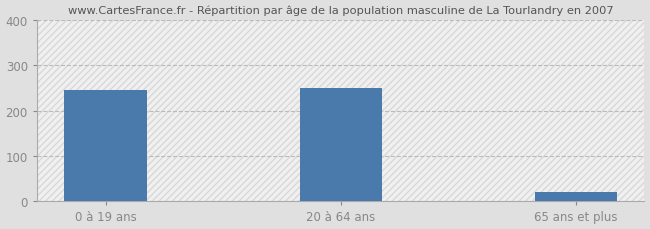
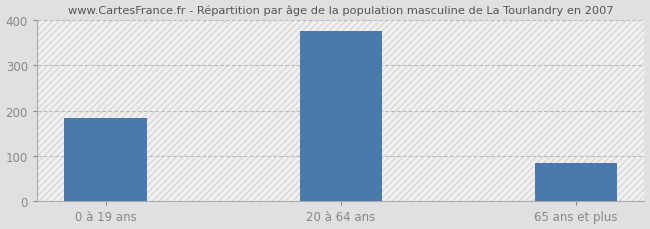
0 à 19 ans: 245 -> 185
20 à 64 ans: 250 -> 375
65 ans et plus: 20 -> 85
